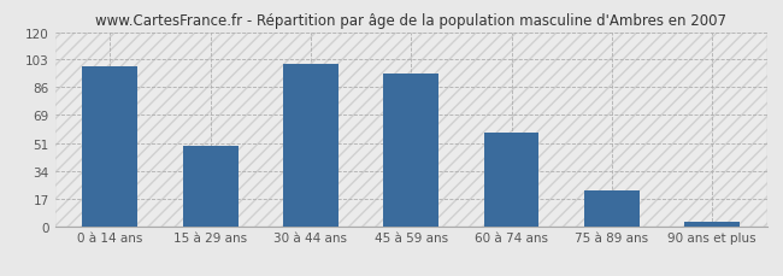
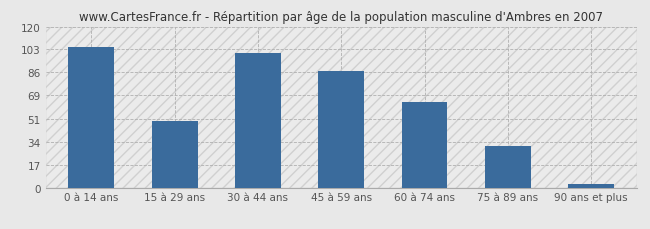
0 à 14 ans: 99 -> 105
45 à 59 ans: 94 -> 87
60 à 74 ans: 58 -> 64
75 à 89 ans: 22 -> 31
